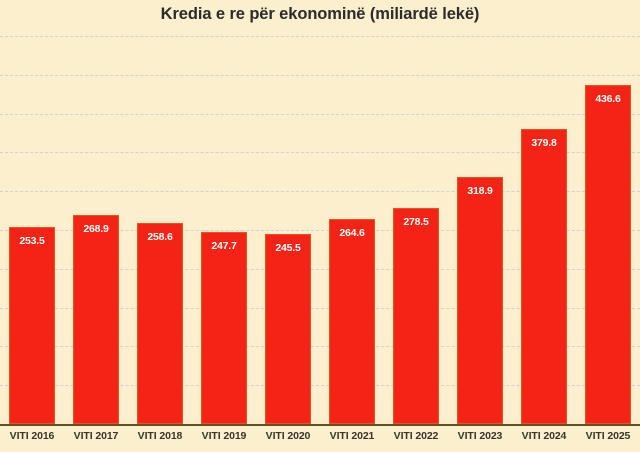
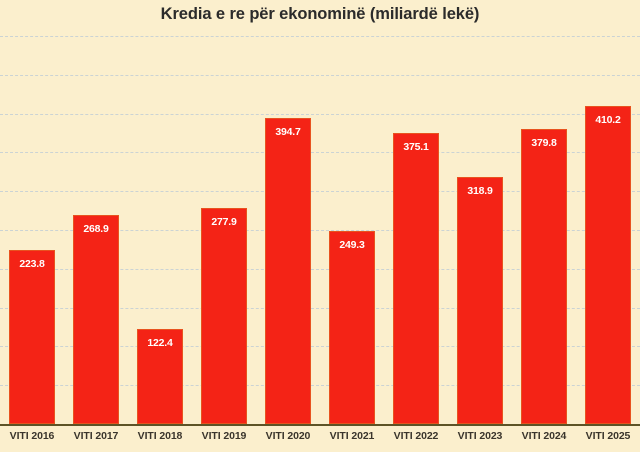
VITI 2016: 253.5 -> 223.8
VITI 2018: 258.6 -> 122.4
VITI 2019: 247.7 -> 277.9
VITI 2020: 245.5 -> 394.7
VITI 2021: 264.6 -> 249.3
VITI 2022: 278.5 -> 375.1
VITI 2025: 436.6 -> 410.2
